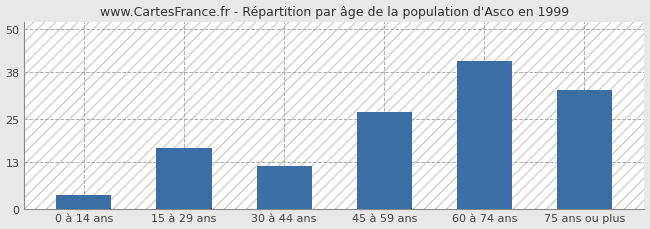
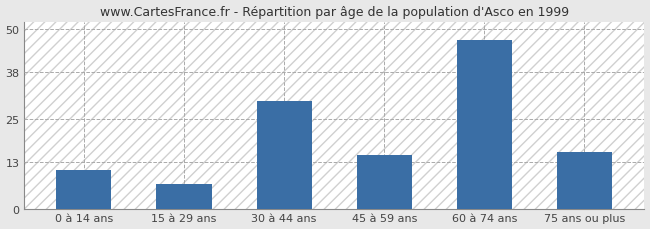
0 à 14 ans: 4 -> 11
15 à 29 ans: 17 -> 7
30 à 44 ans: 12 -> 30
45 à 59 ans: 27 -> 15
60 à 74 ans: 41 -> 47
75 ans ou plus: 33 -> 16
